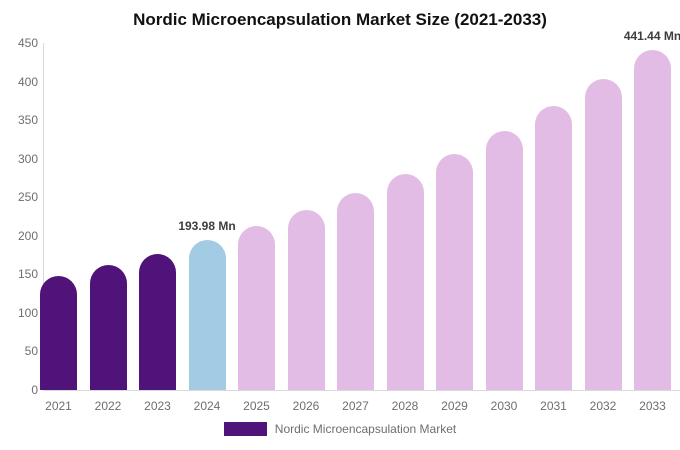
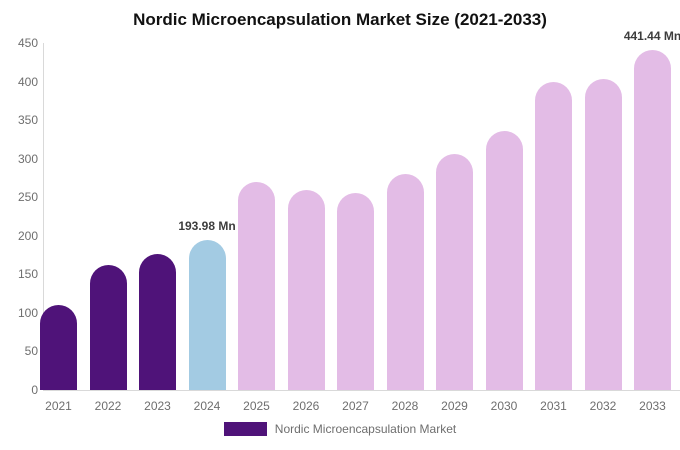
2021: 150 -> 110
2025: 210 -> 270
2026: 230 -> 260
2031: 370 -> 400
